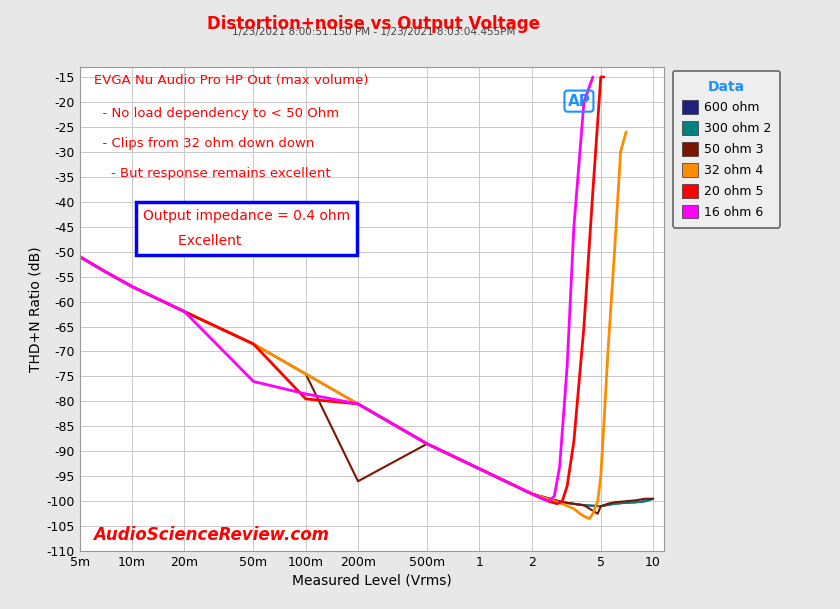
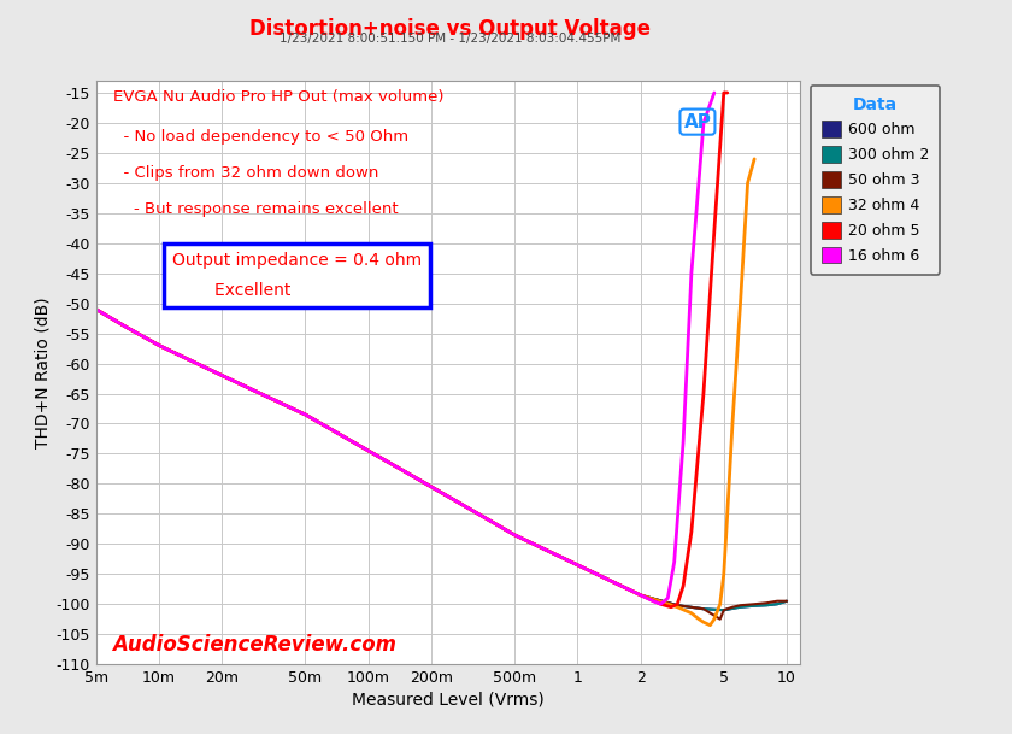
16 ohm 6/50m: -76.0 -> -68.5
20 ohm 5/100m: -79.5 -> -74.5
16 ohm 6/100m: -78.5 -> -74.5
50 ohm 3/200m: -96.0 -> -80.5
